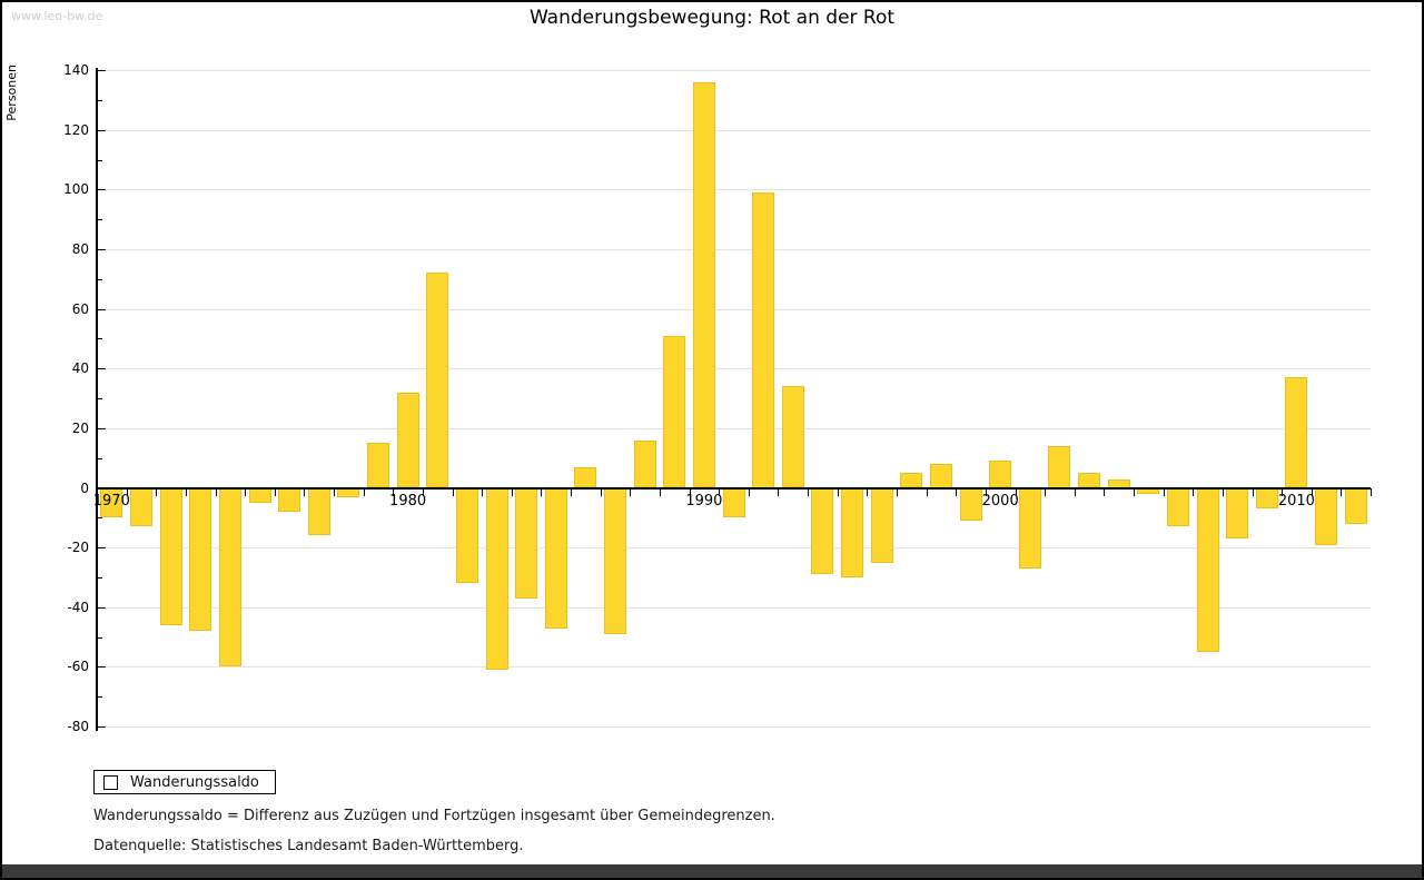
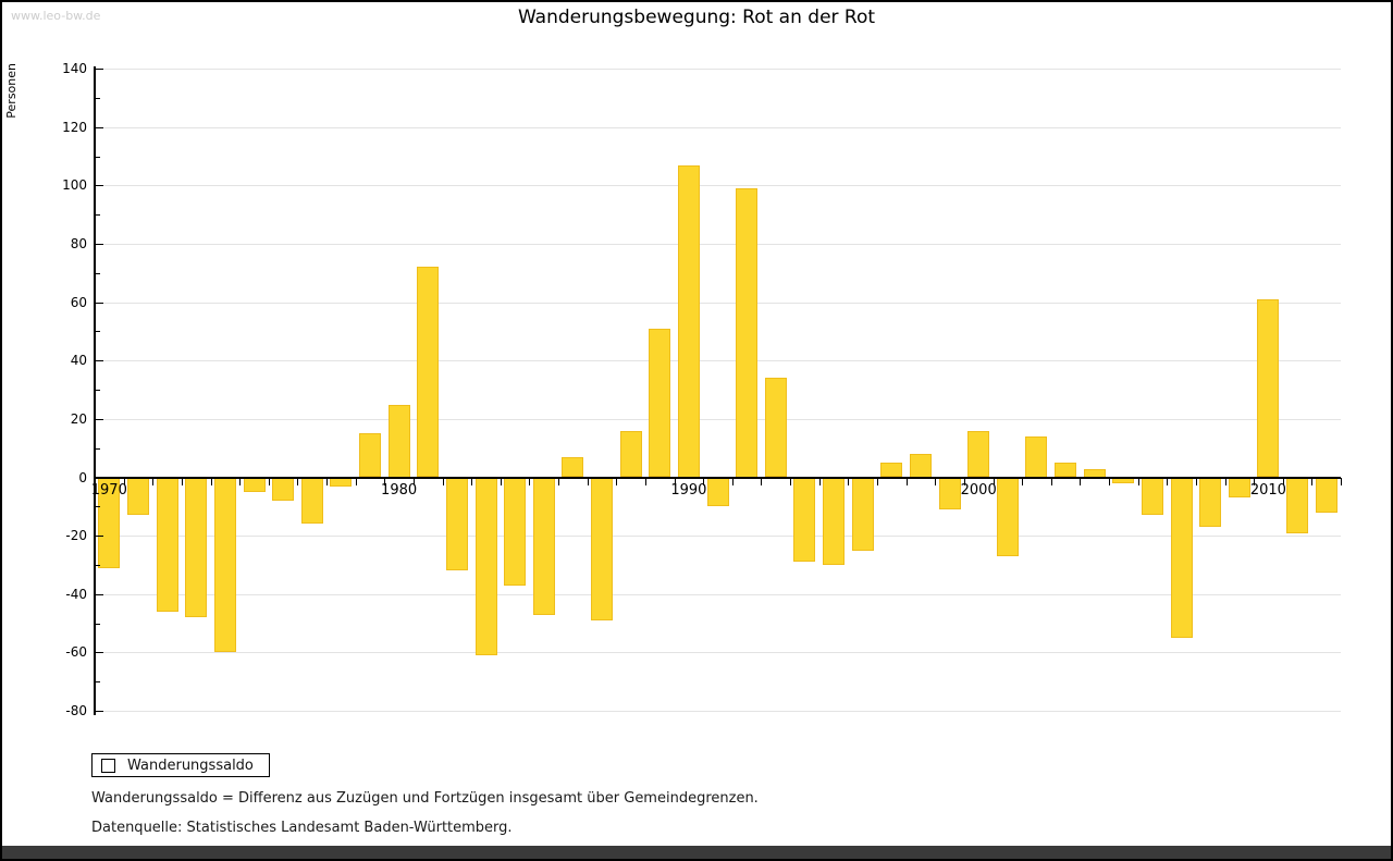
1970: -10 -> -31
1980: 32 -> 25
1990: 136 -> 107
2000: 9 -> 16
2010: 37 -> 61
